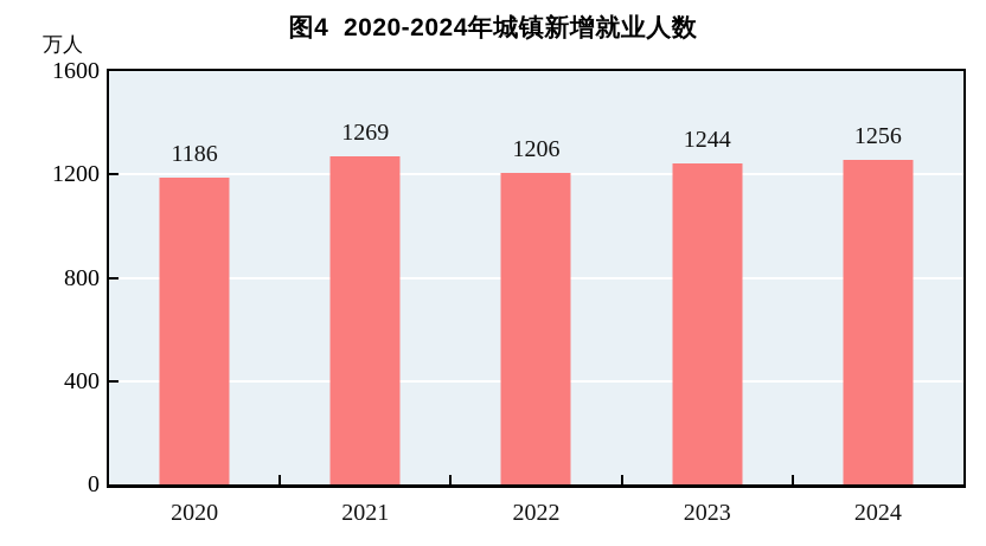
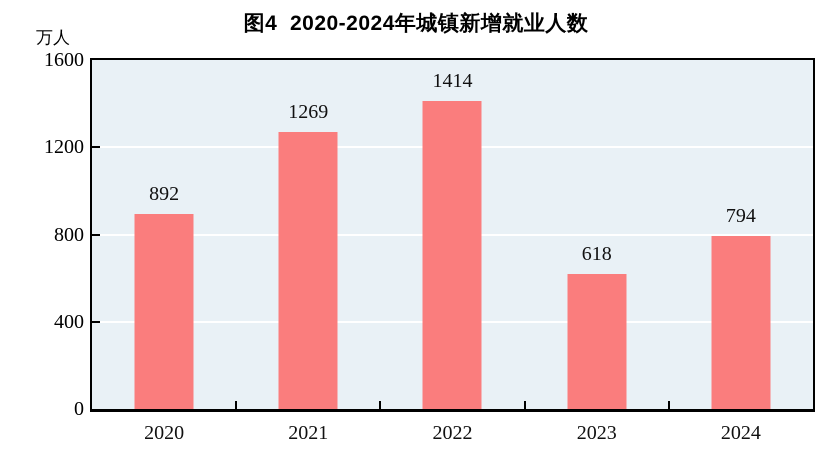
2020: 1186 -> 892
2022: 1206 -> 1414
2023: 1244 -> 618
2024: 1256 -> 794
